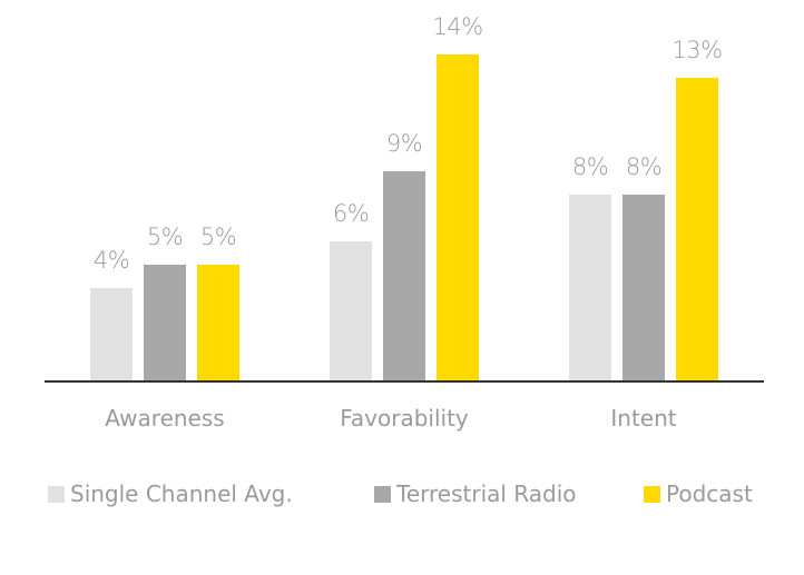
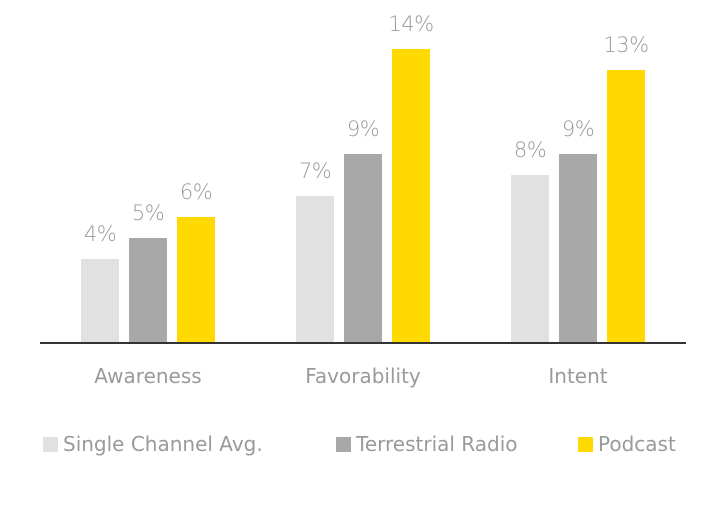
Podcast/Awareness: 5% -> 6%
Single Channel Avg./Favorability: 6% -> 7%
Terrestrial Radio/Intent: 8% -> 9%
